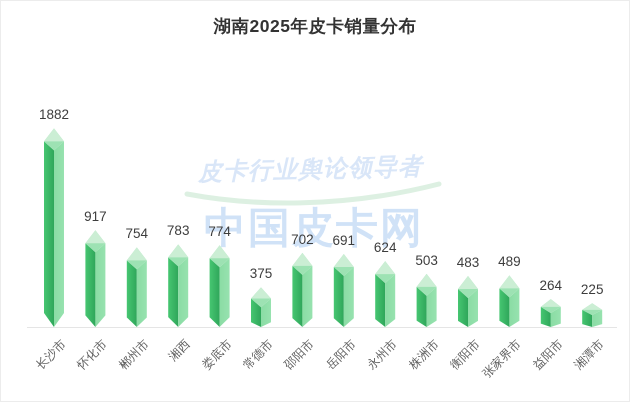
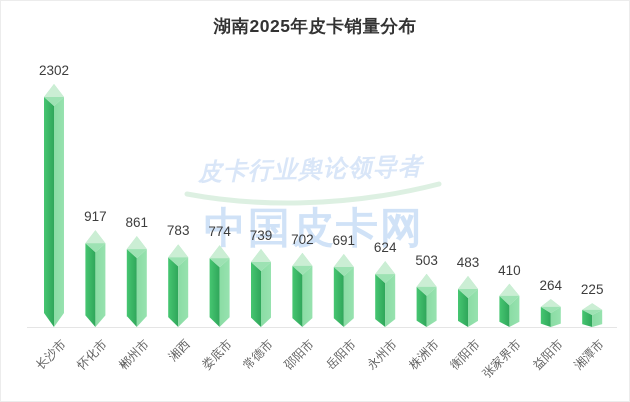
长沙市: 1882 -> 2302
郴州市: 754 -> 861
常德市: 375 -> 739
张家界市: 489 -> 410
